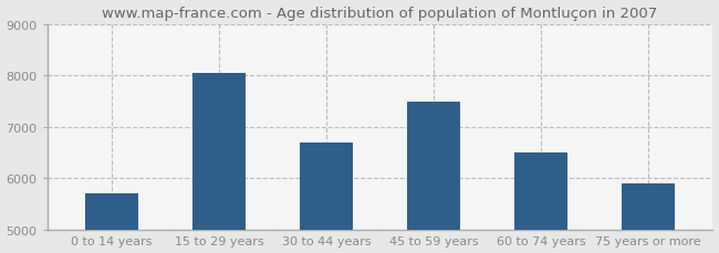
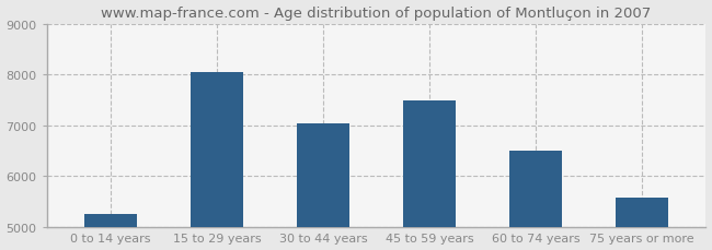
0 to 14 years: 5700 -> 5250
30 to 44 years: 6700 -> 7030
75 years or more: 5900 -> 5580
